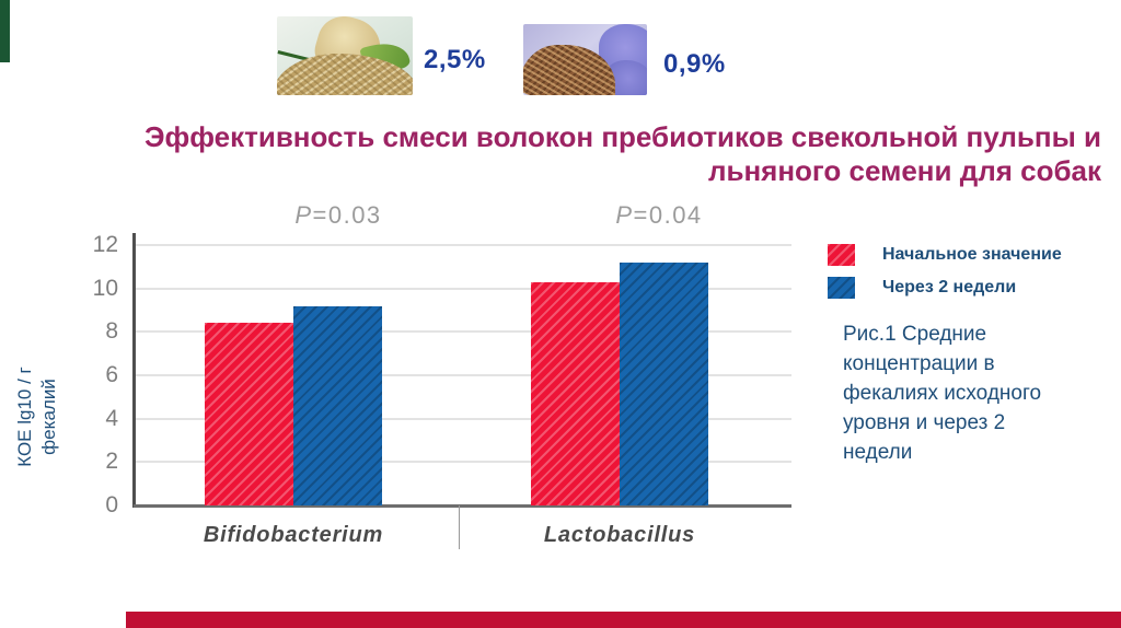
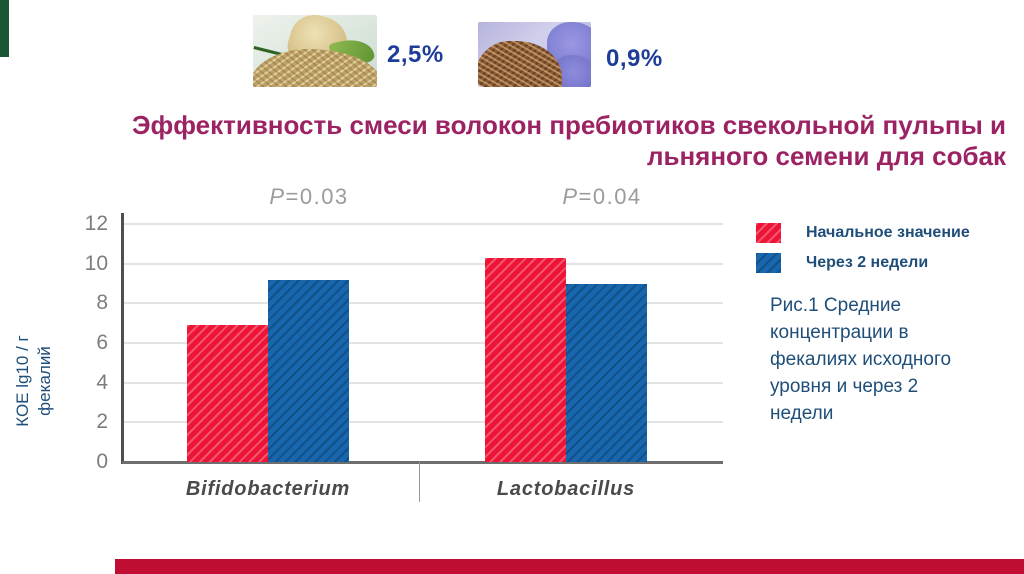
Начальное значение/Bifidobacterium: 8.4 -> 6.9
Через 2 недели/Lactobacillus: 11.2 -> 9.0
